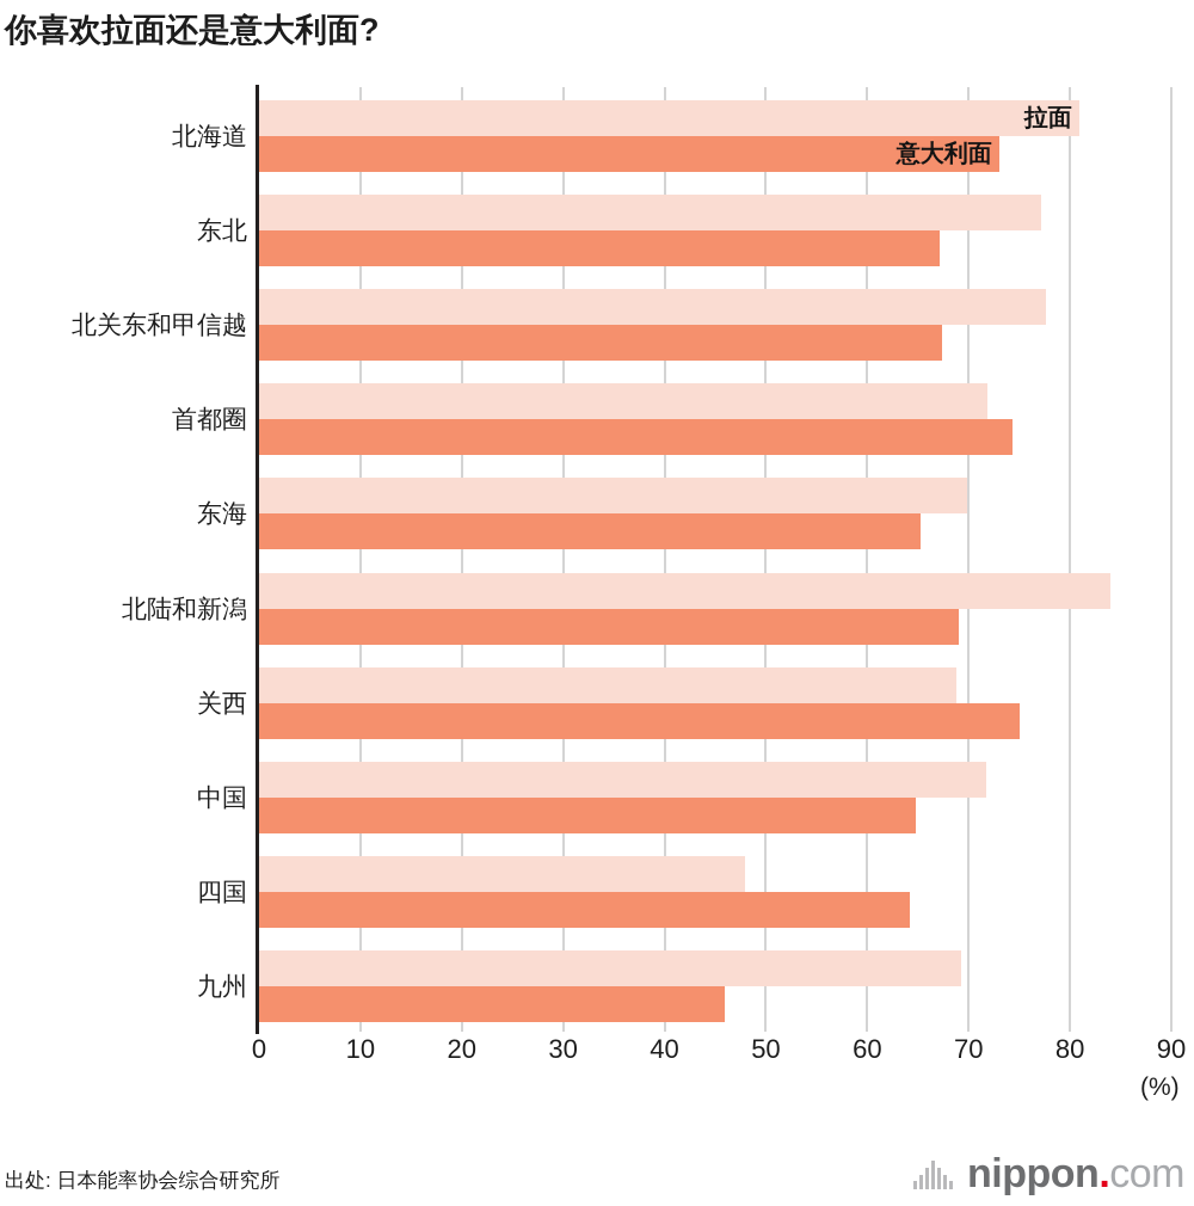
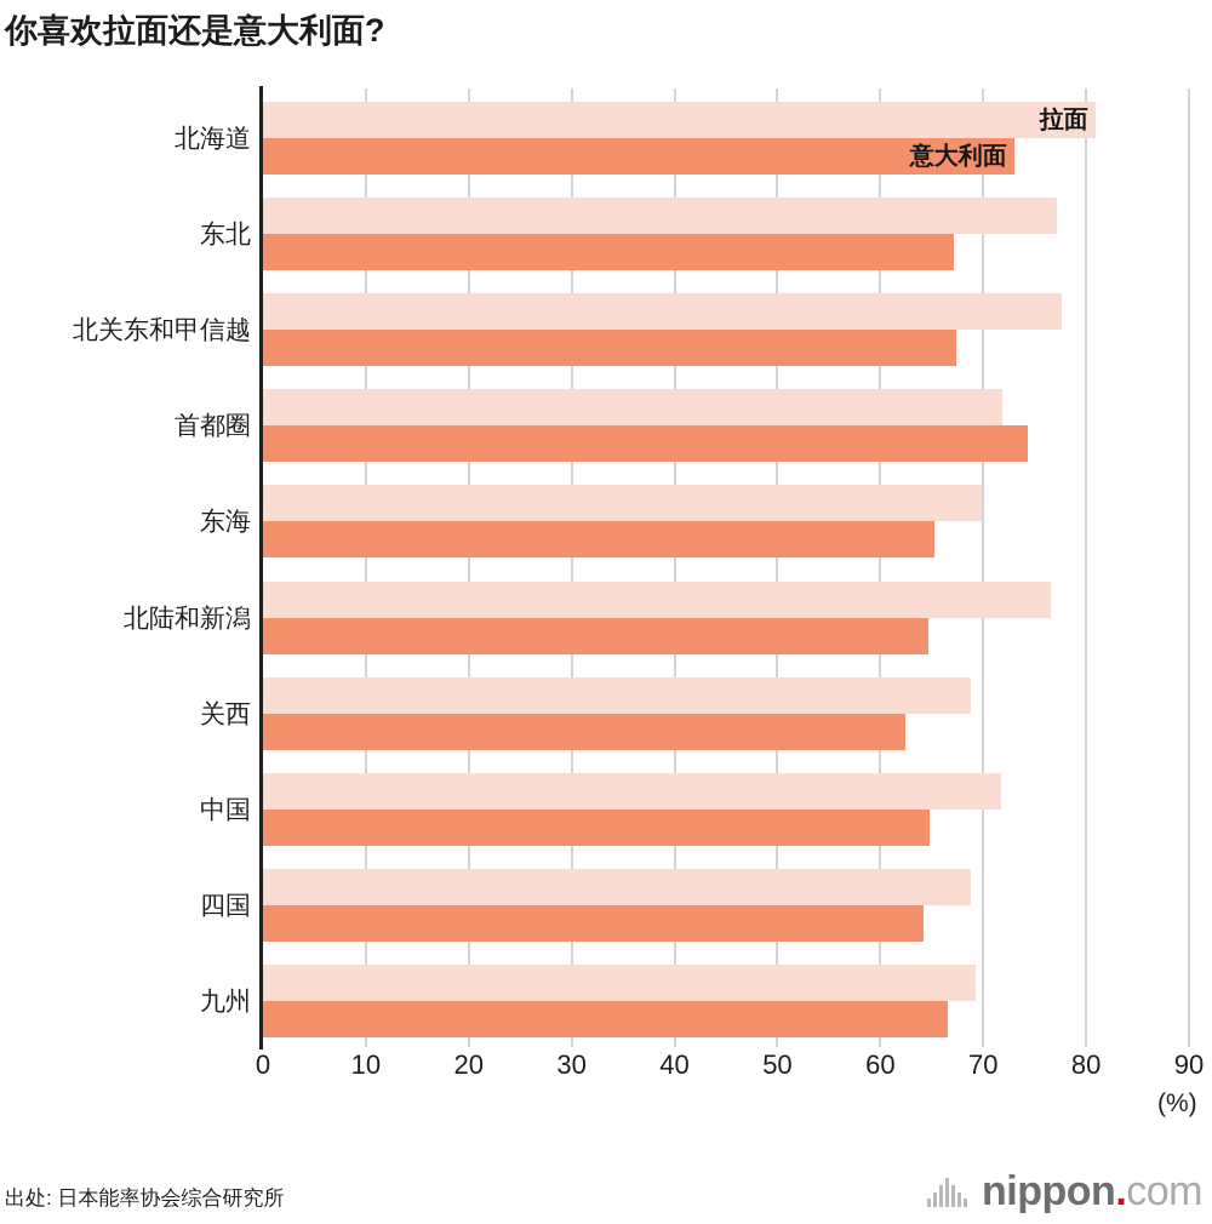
拉面/北陆和新潟: 84 -> 77
意大利面/北陆和新潟: 69 -> 65
意大利面/关西: 75 -> 62
拉面/四国: 48 -> 69
意大利面/九州: 46 -> 67
